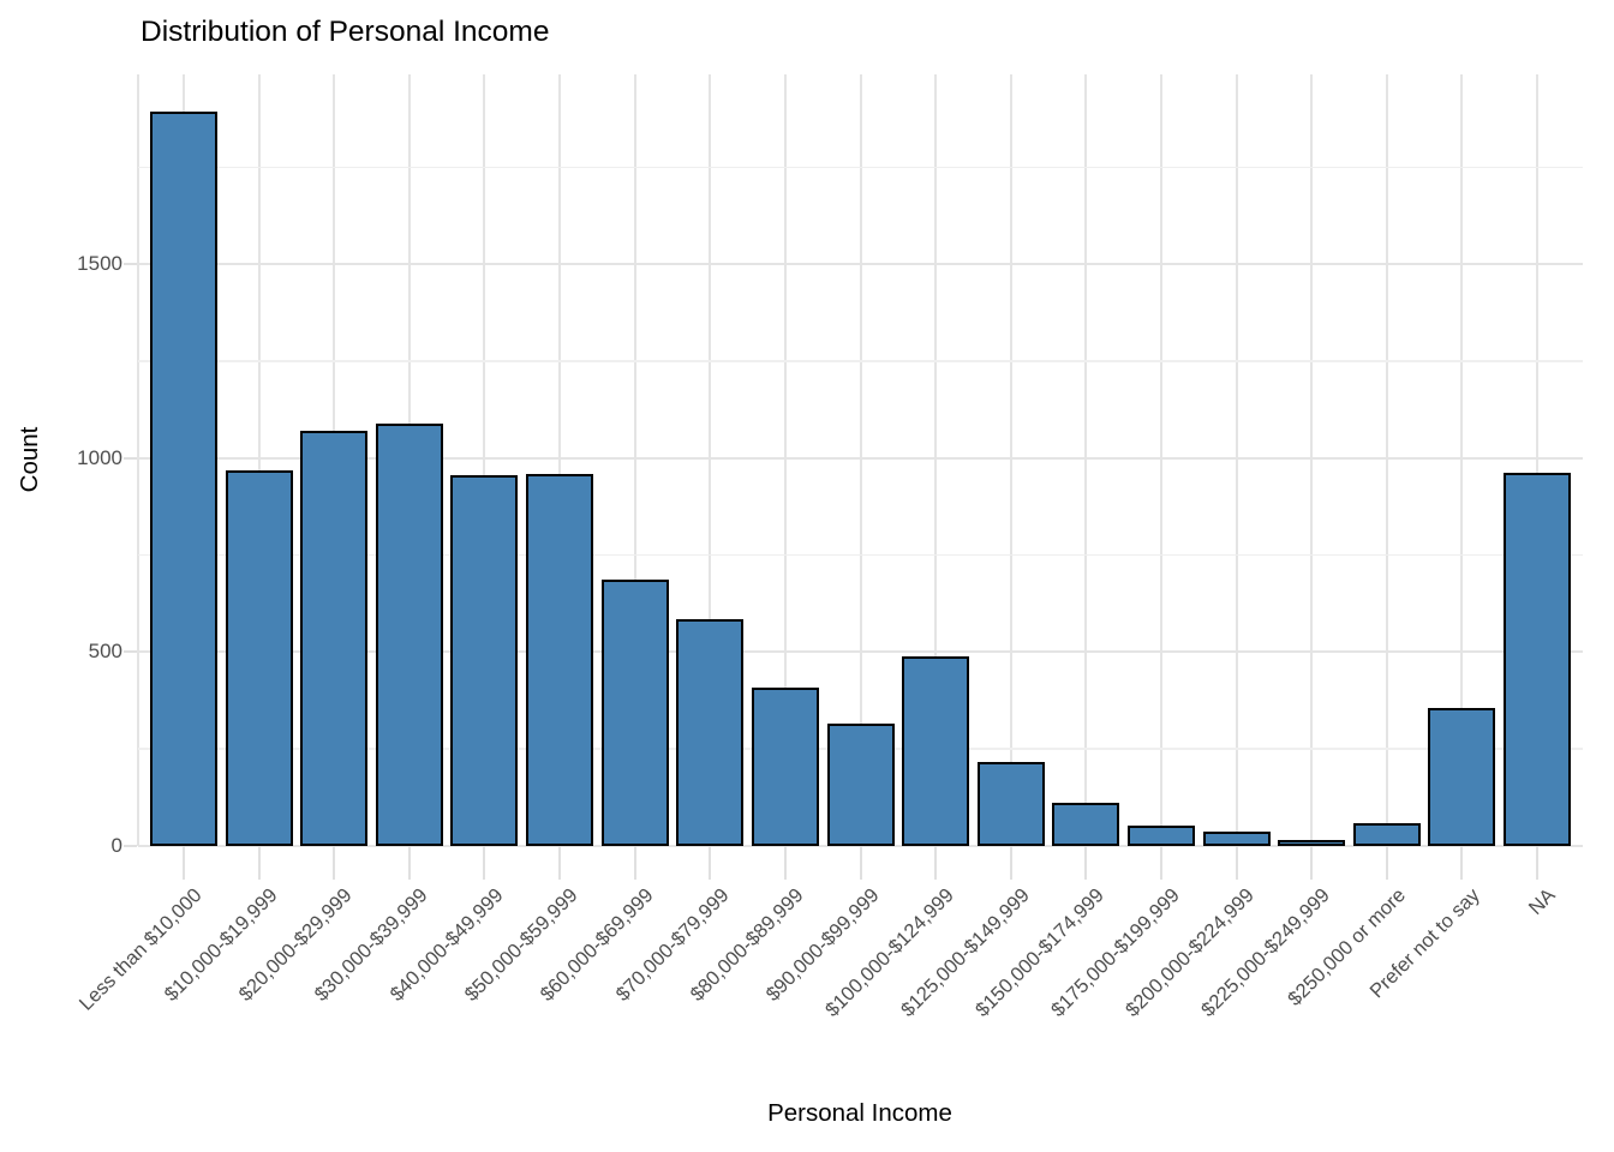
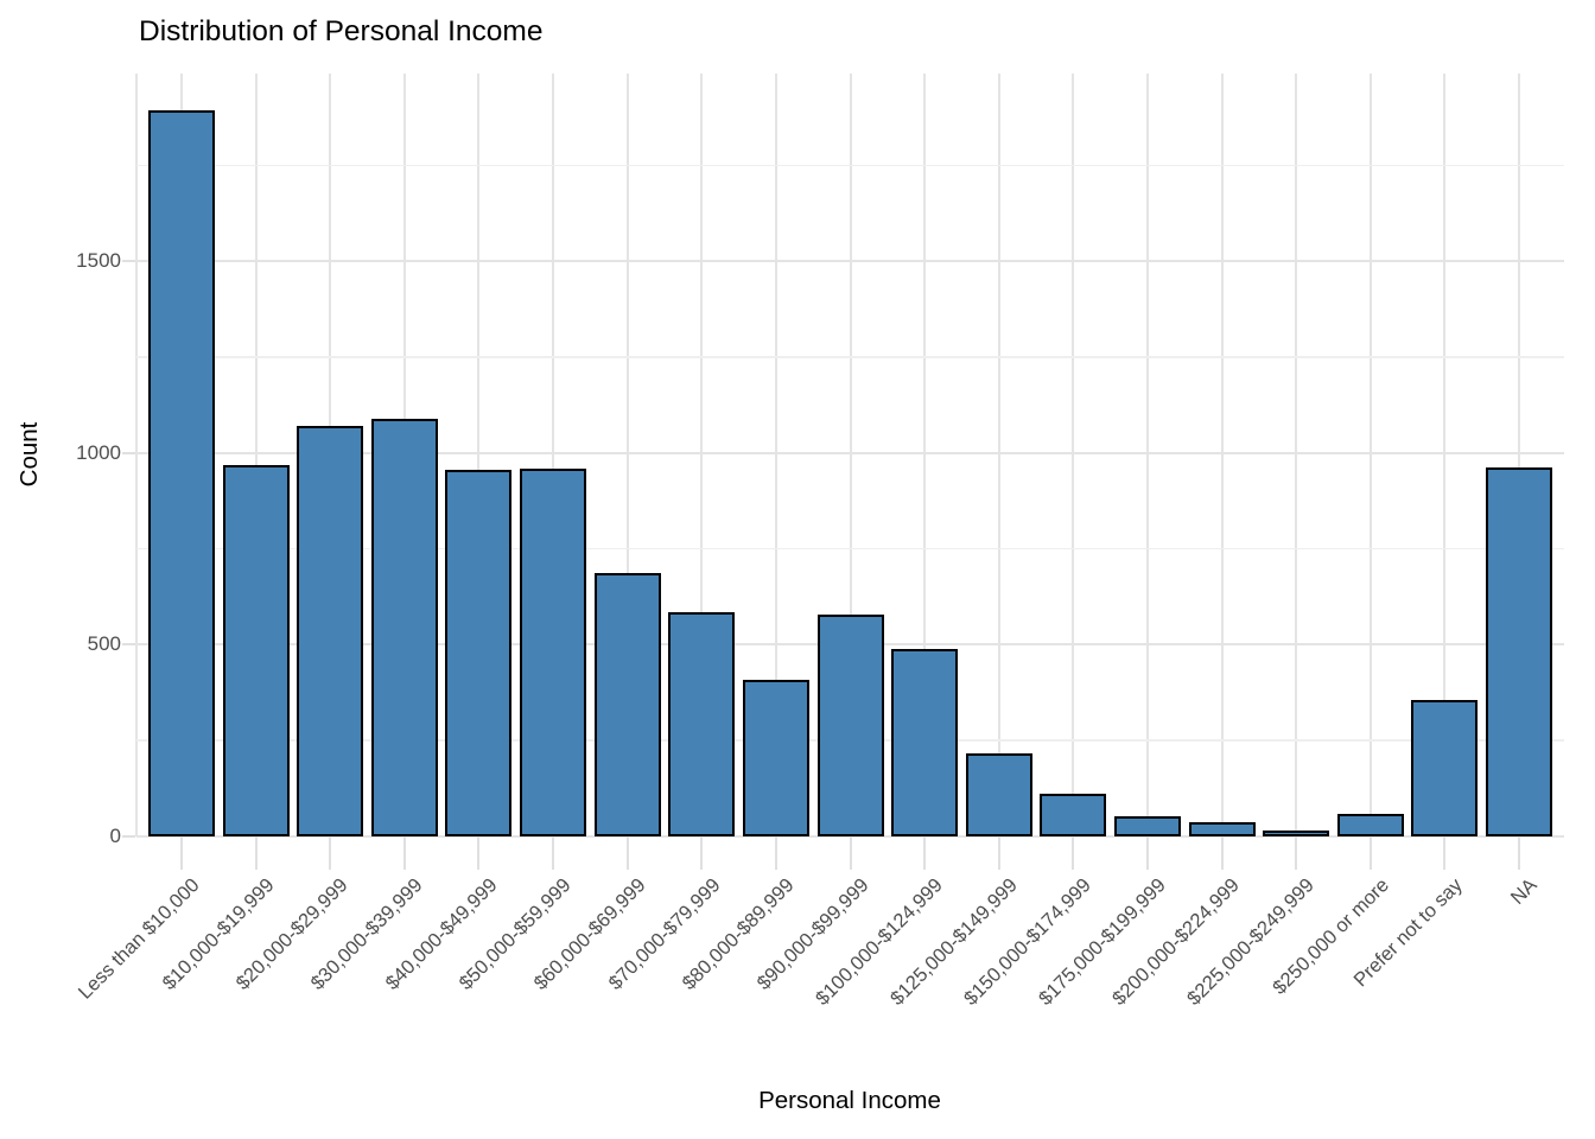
$90,000-$99,999: 320 -> 580
